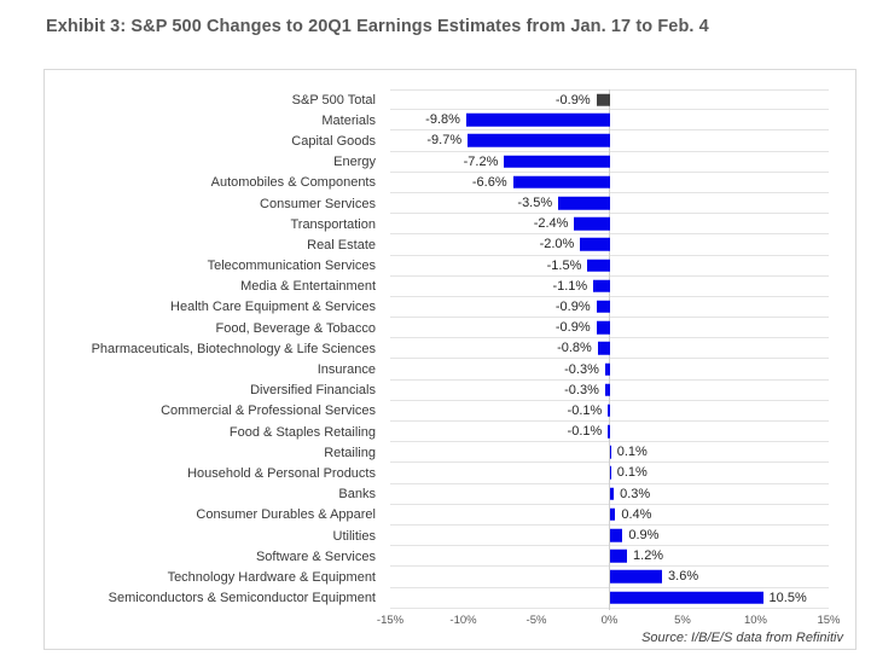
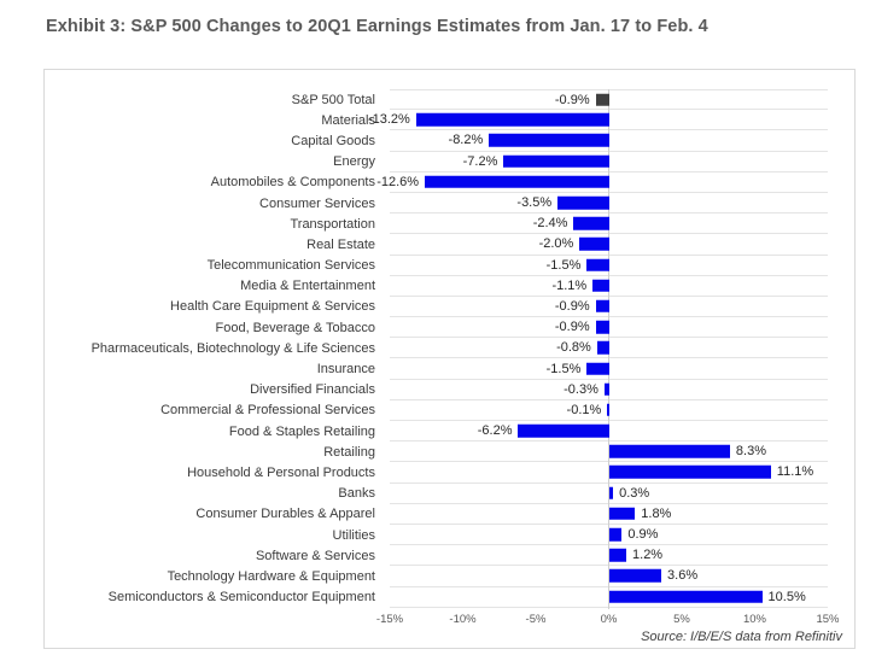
Materials: -9.8% -> -13.2%
Capital Goods: -9.7% -> -8.2%
Automobiles & Components: -6.6% -> -12.6%
Insurance: -0.3% -> -1.5%
Food & Staples Retailing: -0.1% -> -6.2%
Retailing: 0.1% -> 8.3%
Household & Personal Products: 0.1% -> 11.1%
Consumer Durables & Apparel: 0.4% -> 1.8%
